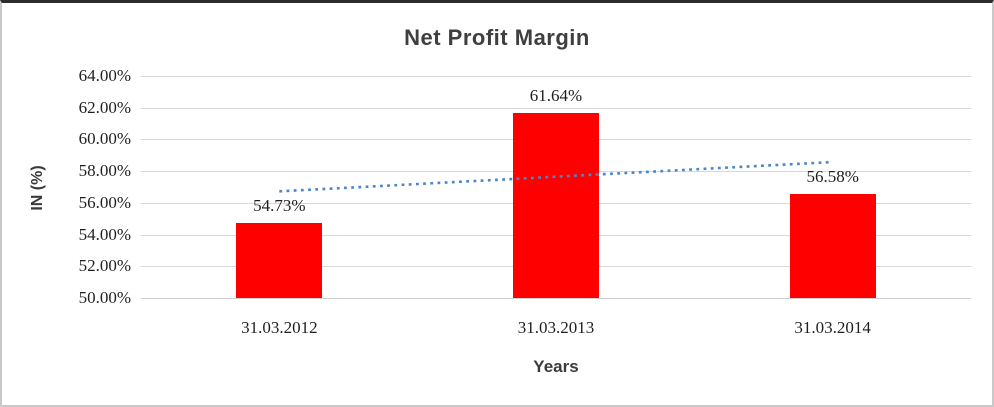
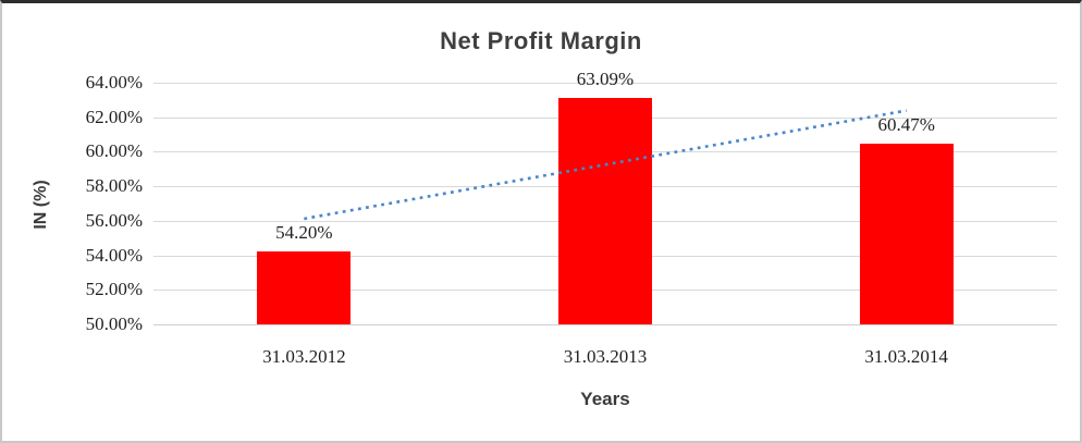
31.03.2012: 54.73% -> 54.20%
31.03.2013: 61.64% -> 63.09%
31.03.2014: 56.58% -> 60.47%
